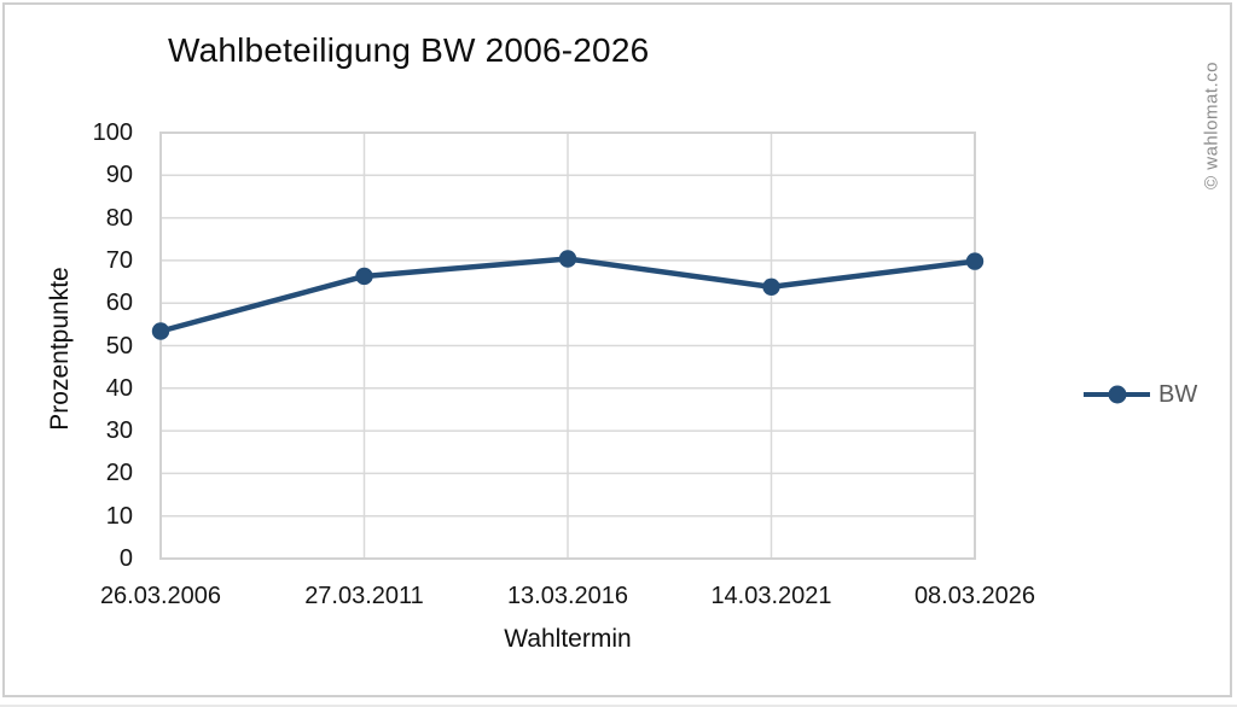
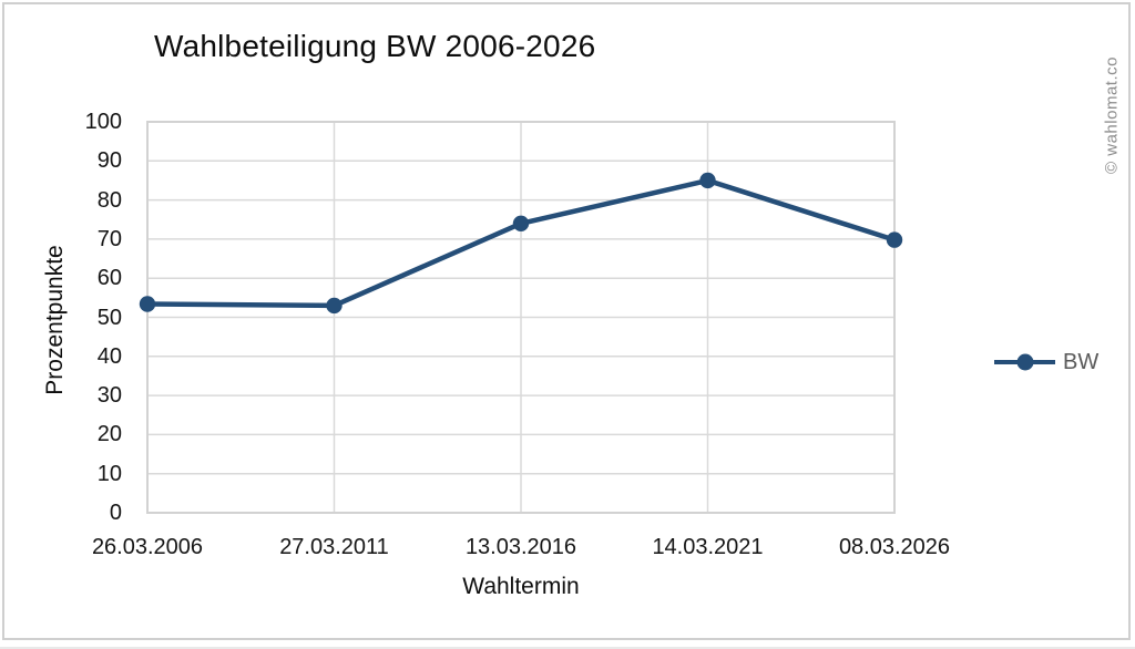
27.03.2011: 66 -> 53
13.03.2016: 70 -> 74
14.03.2021: 64 -> 85
